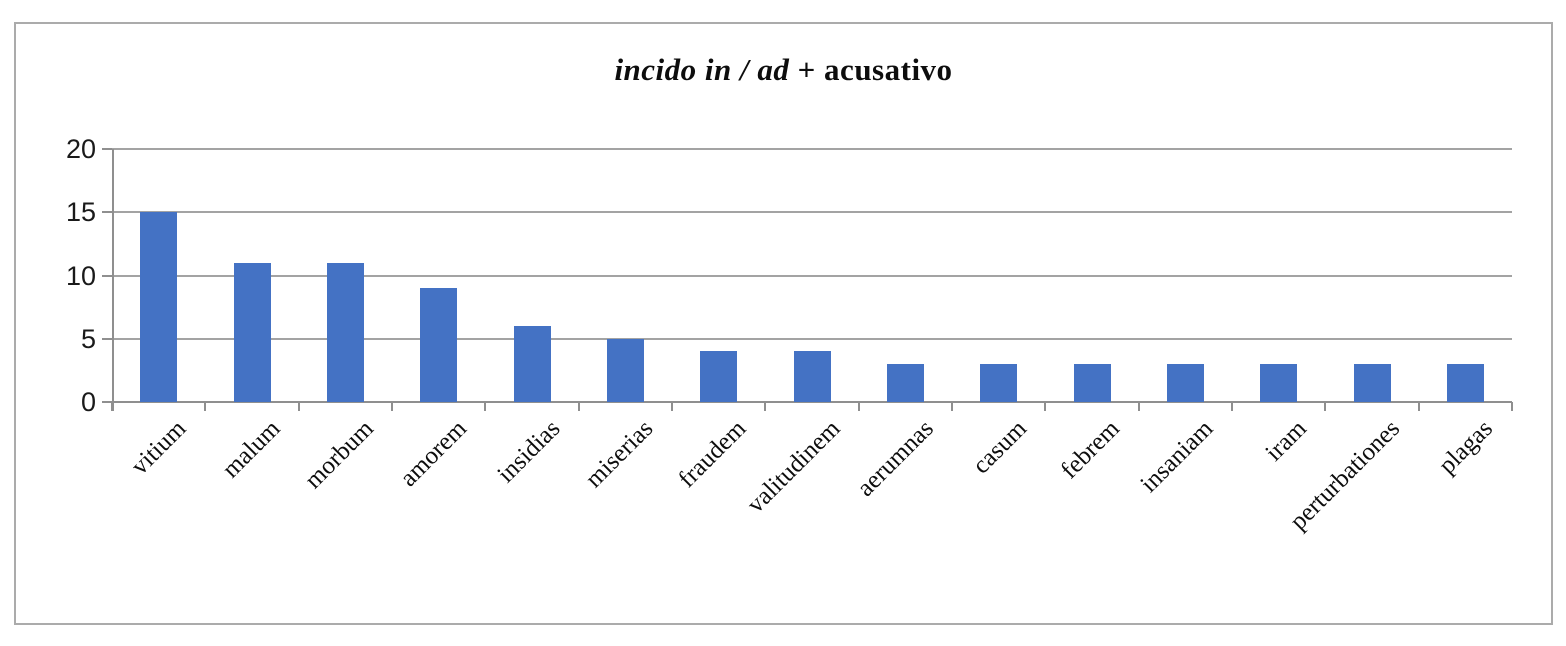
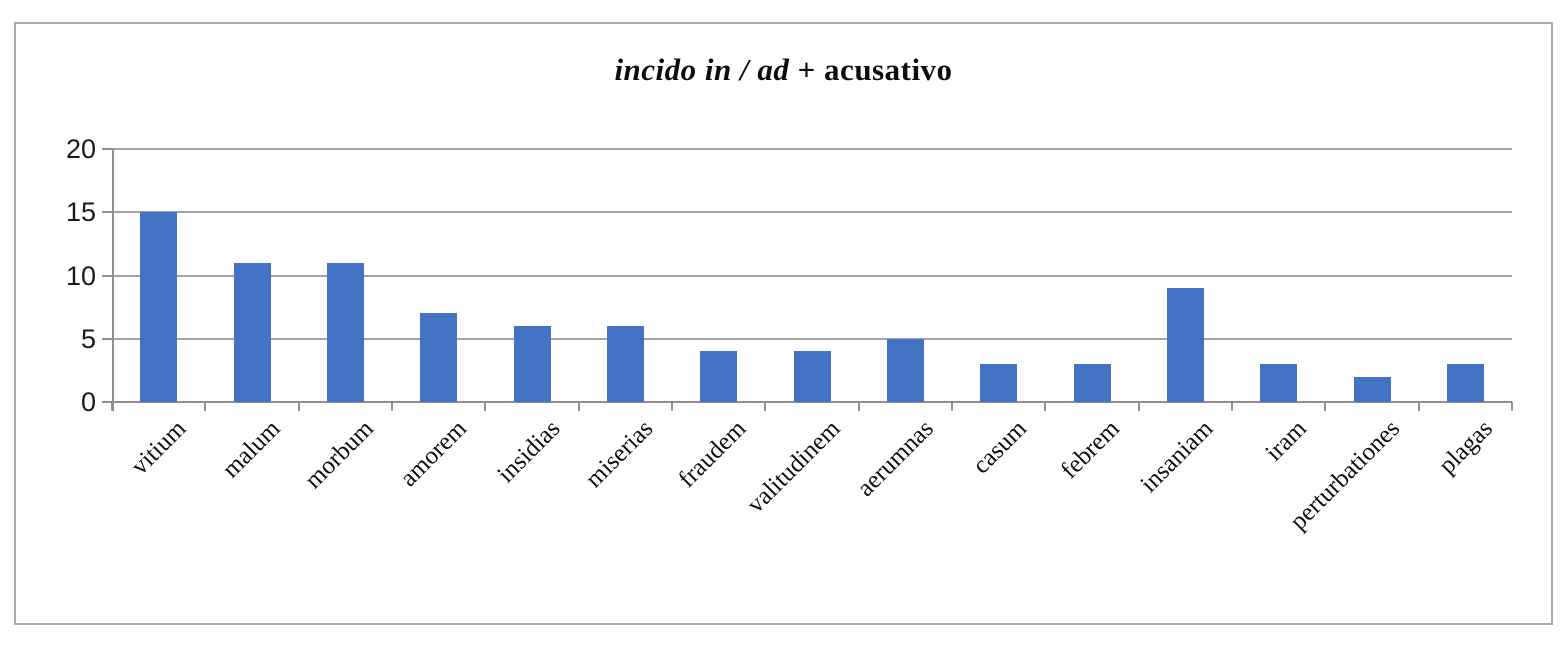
amorem: 9 -> 7
miserias: 5 -> 6
aerumnas: 3 -> 5
insaniam: 3 -> 9
perturbationes: 3 -> 2
